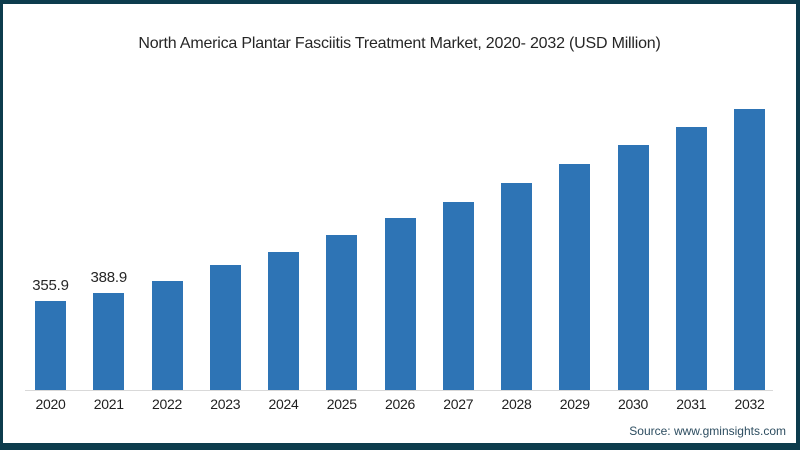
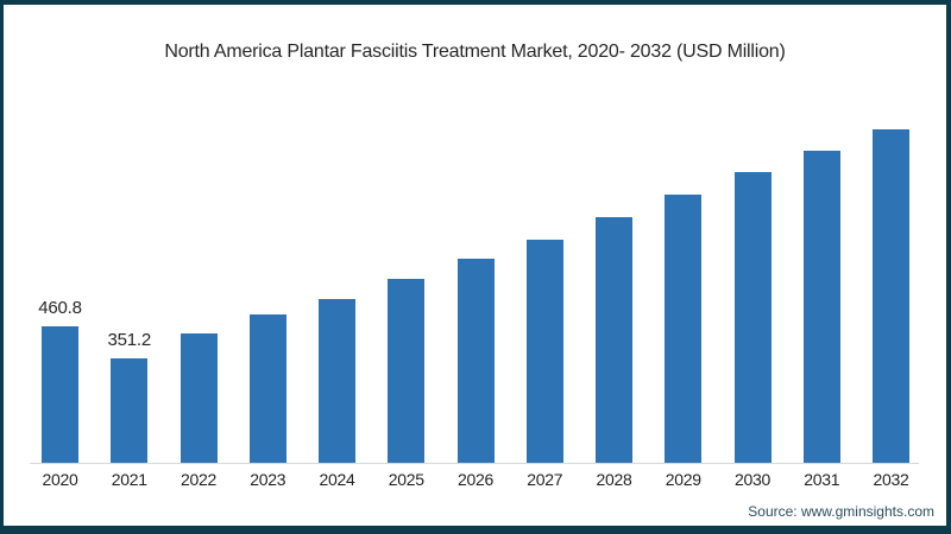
2020: 355.9 -> 460.8
2021: 388.9 -> 351.2
